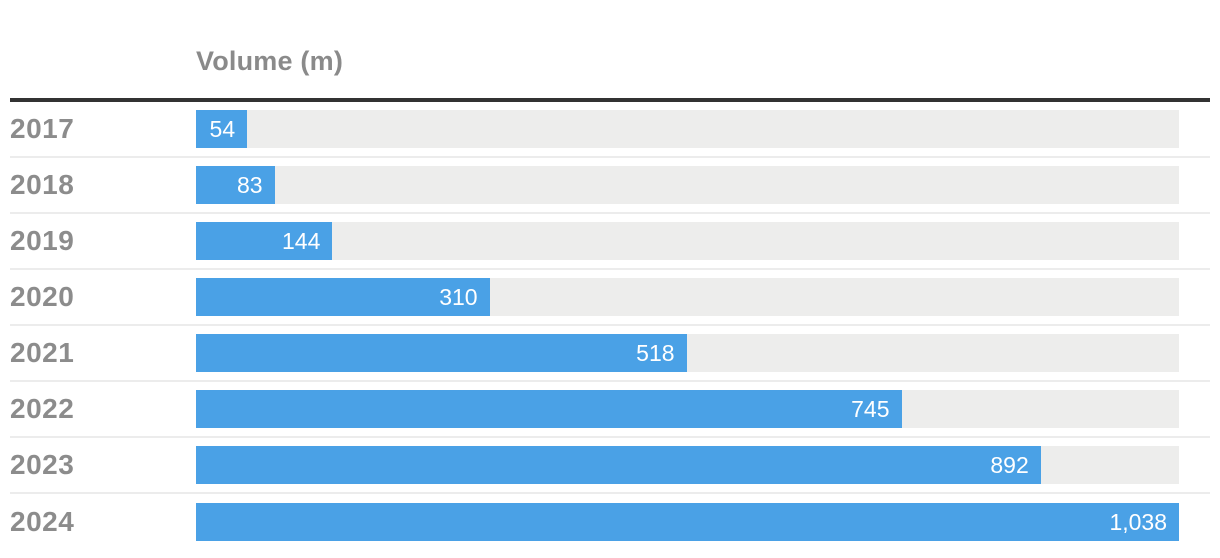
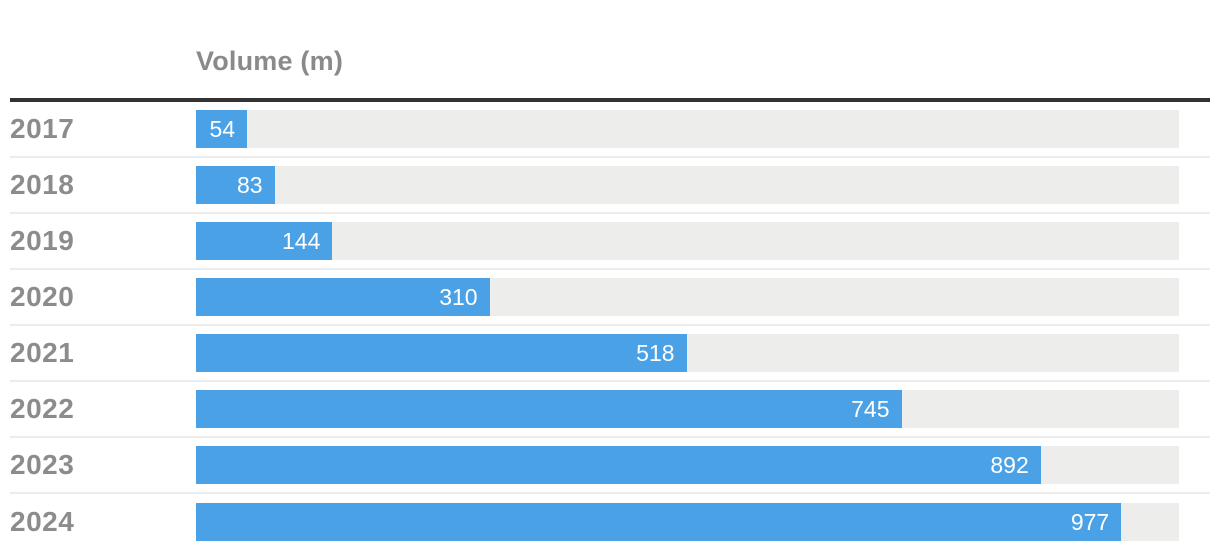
2024: 1,038 -> 977
